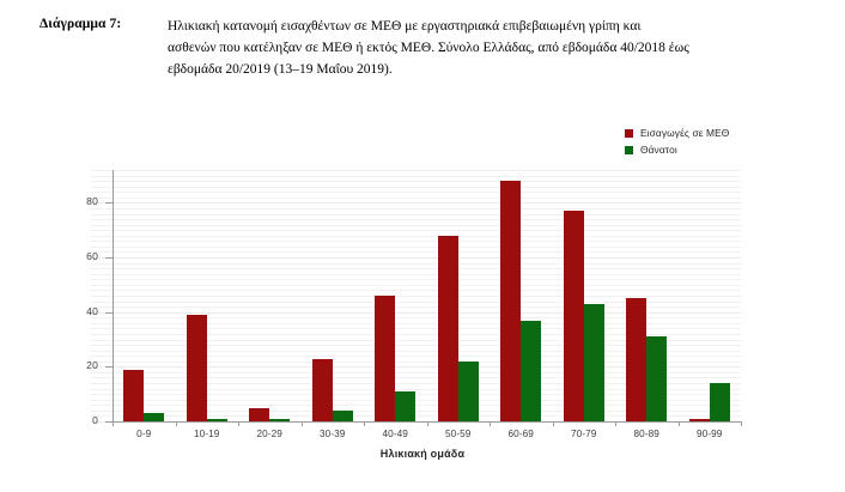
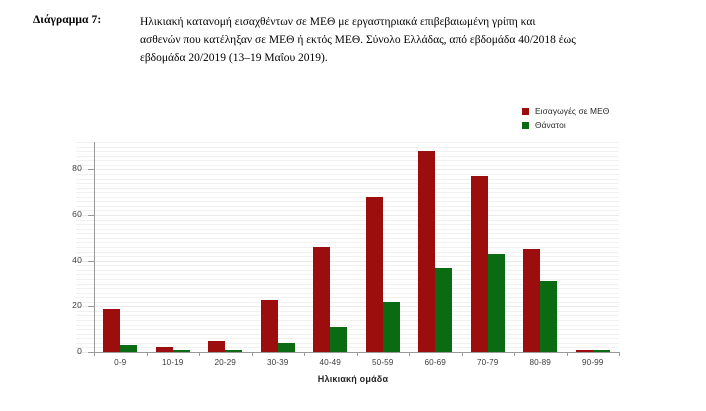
Εισαγωγές σε ΜΕΘ/10-19: 39 -> 2
Θάνατοι/90-99: 14 -> 1
